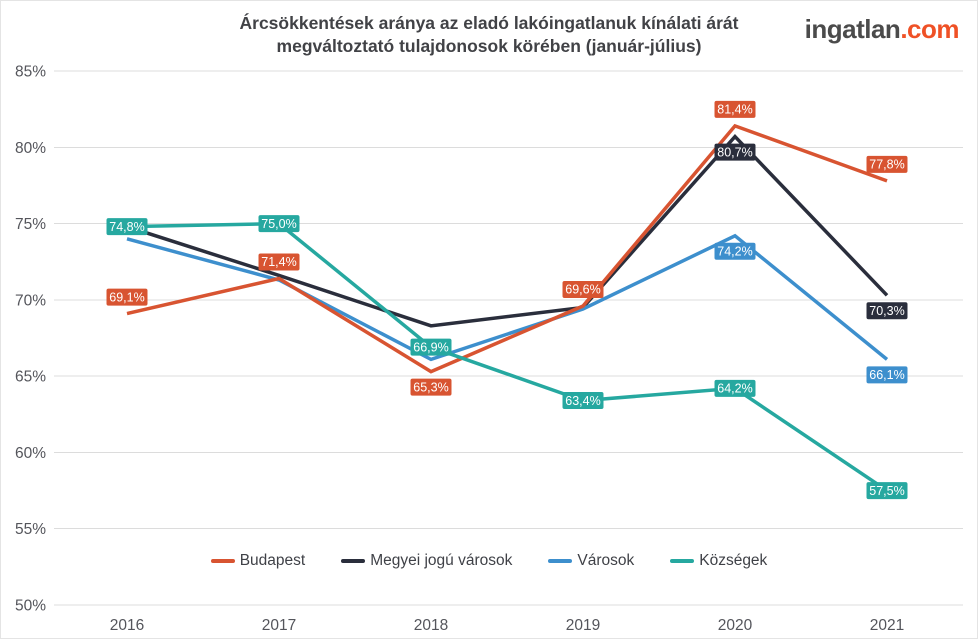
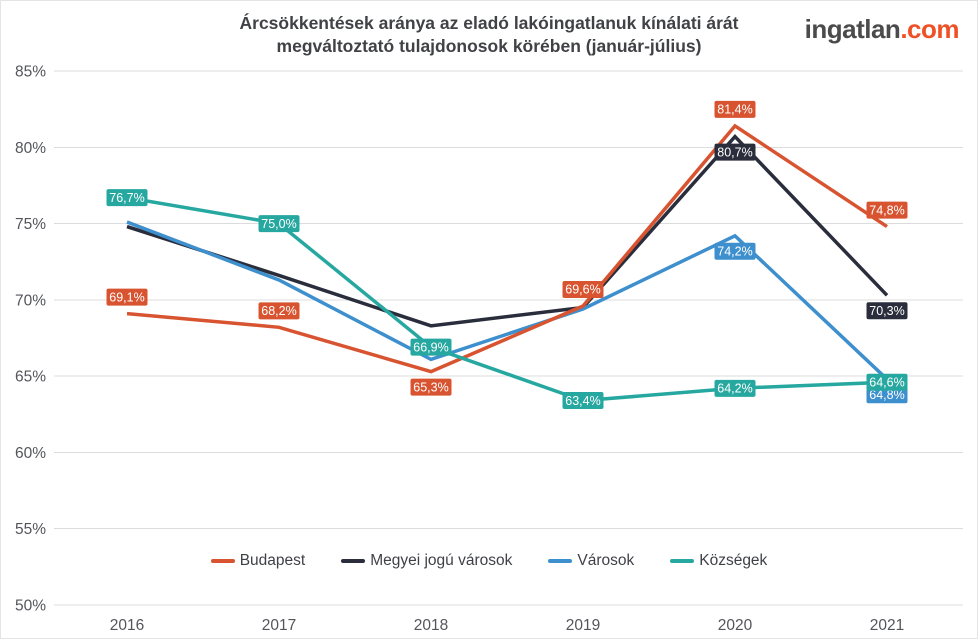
Városok/2016: 74.0% -> 75.1%
Községek/2016: 74,8% -> 76,7%
Budapest/2017: 71,4% -> 68,2%
Városok/2021: 66,1% -> 64,8%
Budapest/2021: 77,8% -> 74,8%
Községek/2021: 57,5% -> 64,6%
